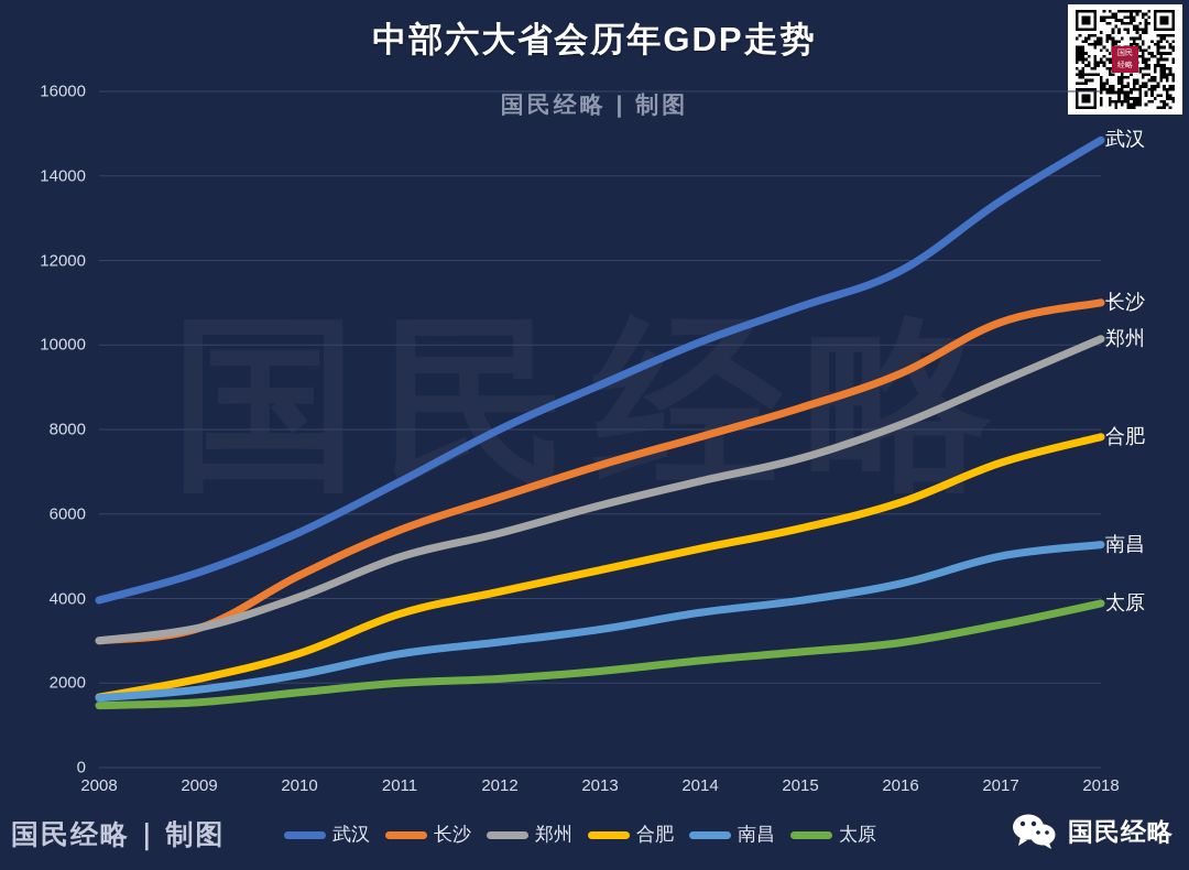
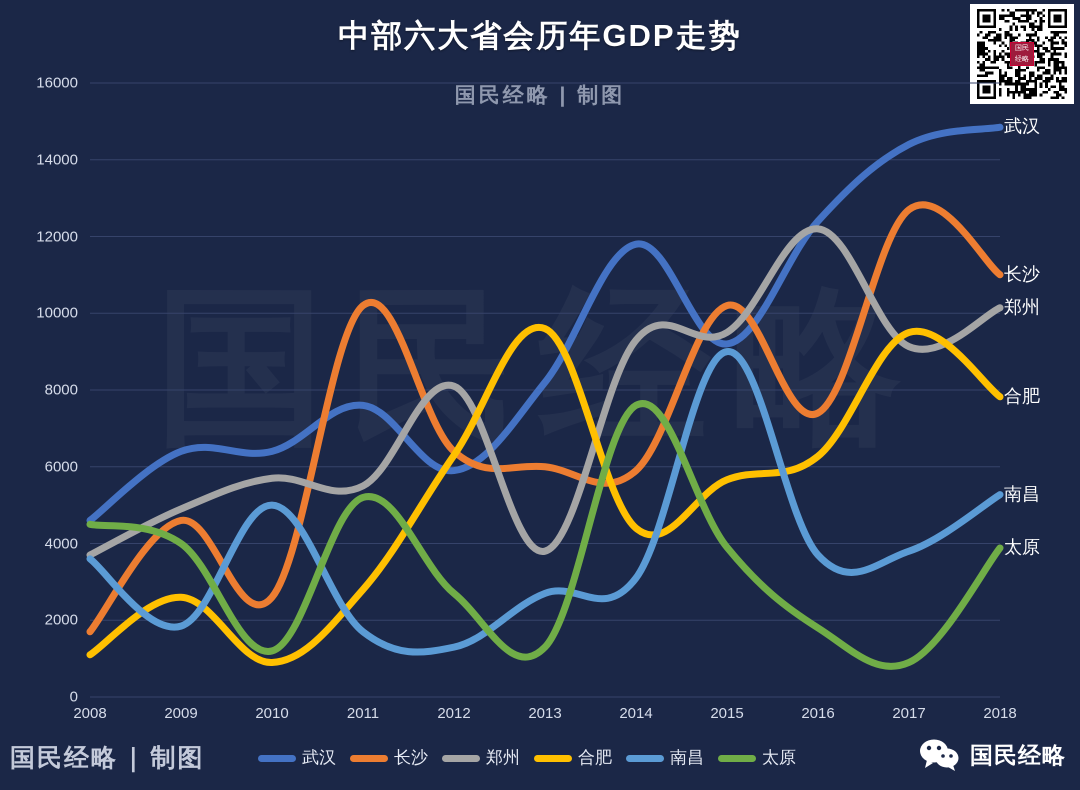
武汉/2008: 4000 -> 4600
长沙/2008: 3000 -> 1700
郑州/2008: 3000 -> 3700
合肥/2008: 1700 -> 1100
南昌/2008: 1600 -> 3600
太原/2008: 1500 -> 4500
武汉/2009: 4600 -> 6400
长沙/2009: 3300 -> 4600
郑州/2009: 3300 -> 4900
合肥/2009: 2100 -> 2600
太原/2009: 1500 -> 4000
武汉/2010: 5600 -> 6400
长沙/2010: 4500 -> 2600
郑州/2010: 4000 -> 5700
合肥/2010: 2700 -> 900
南昌/2010: 2200 -> 5000
太原/2010: 1800 -> 1200
武汉/2011: 6800 -> 7600
长沙/2011: 5600 -> 10200
郑州/2011: 5000 -> 5500
合肥/2011: 3600 -> 2800
南昌/2011: 2700 -> 1700
太原/2011: 2000 -> 5200
武汉/2012: 8000 -> 5900
郑州/2012: 5500 -> 8100
合肥/2012: 4200 -> 6300
南昌/2012: 3000 -> 1300
太原/2012: 2100 -> 2700
武汉/2013: 9100 -> 8200
长沙/2013: 7200 -> 6000
郑州/2013: 6200 -> 3800
合肥/2013: 4700 -> 9600
南昌/2013: 3300 -> 2700
太原/2013: 2300 -> 1300
武汉/2014: 10100 -> 11800
长沙/2014: 7800 -> 5900
郑州/2014: 6800 -> 9300
合肥/2014: 5200 -> 4400
南昌/2014: 3700 -> 3100
太原/2014: 2500 -> 7600
武汉/2015: 10900 -> 9200
长沙/2015: 8500 -> 10200
郑州/2015: 7300 -> 9500
南昌/2015: 4000 -> 9000
太原/2015: 2700 -> 3900
武汉/2016: 11800 -> 12400
长沙/2016: 9300 -> 7400
郑州/2016: 8100 -> 12200
南昌/2016: 4400 -> 3700
太原/2016: 3000 -> 1800
武汉/2017: 13400 -> 14400
长沙/2017: 10500 -> 12700
合肥/2017: 7200 -> 9500
南昌/2017: 5000 -> 3800
太原/2017: 3400 -> 900
